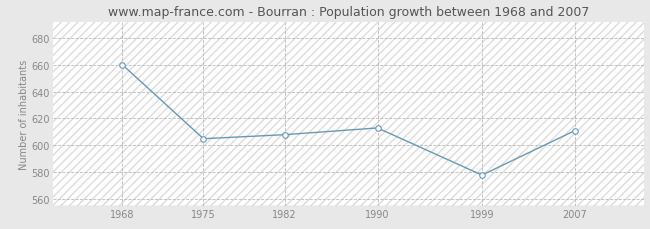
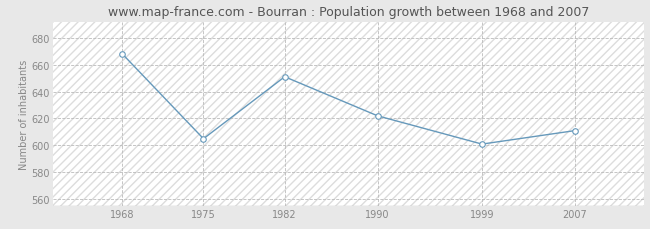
1968: 660 -> 668
1982: 608 -> 651
1990: 613 -> 622
1999: 578 -> 601
